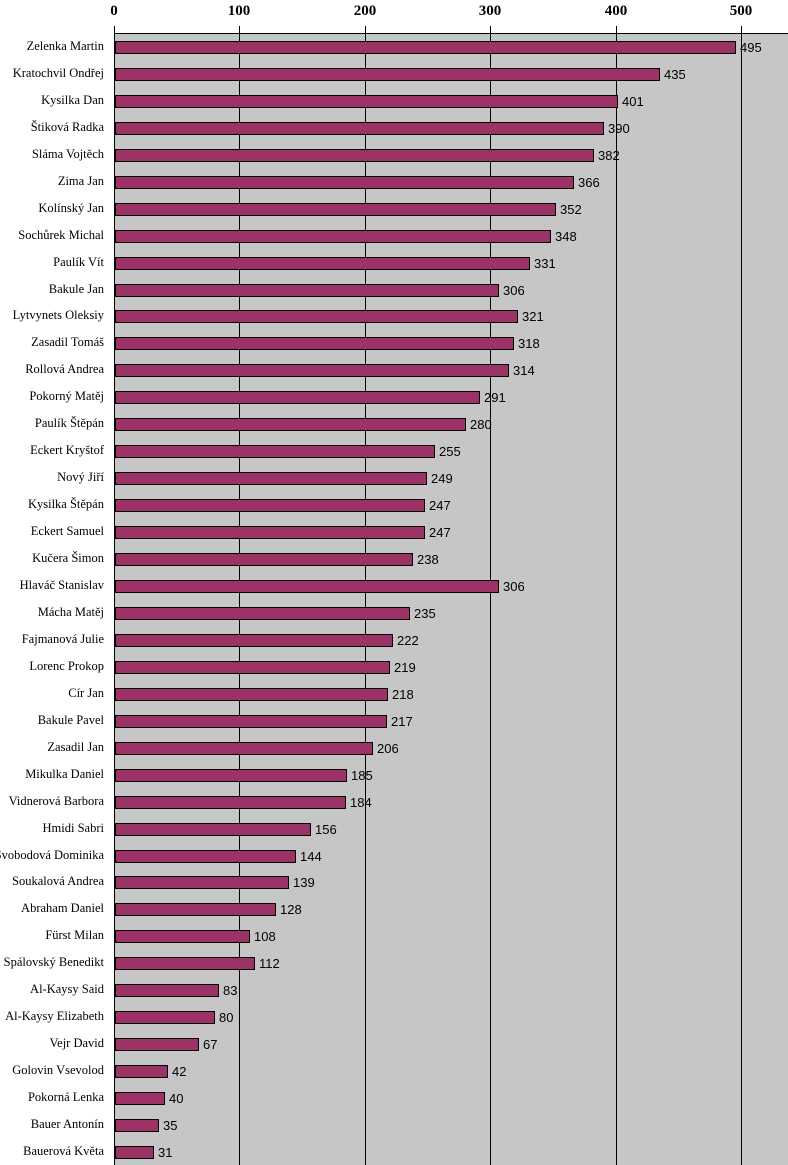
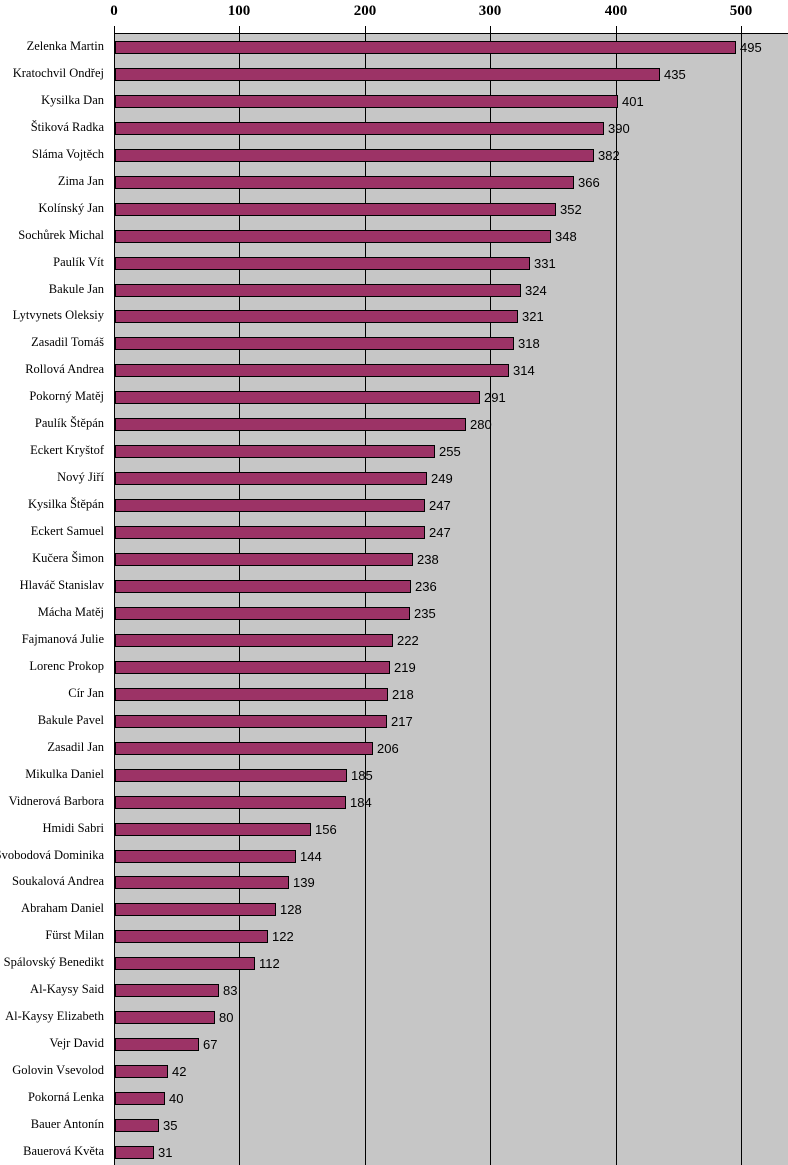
Bakule Jan: 306 -> 324
Hlaváč Stanislav: 306 -> 236
Fürst Milan: 108 -> 122
